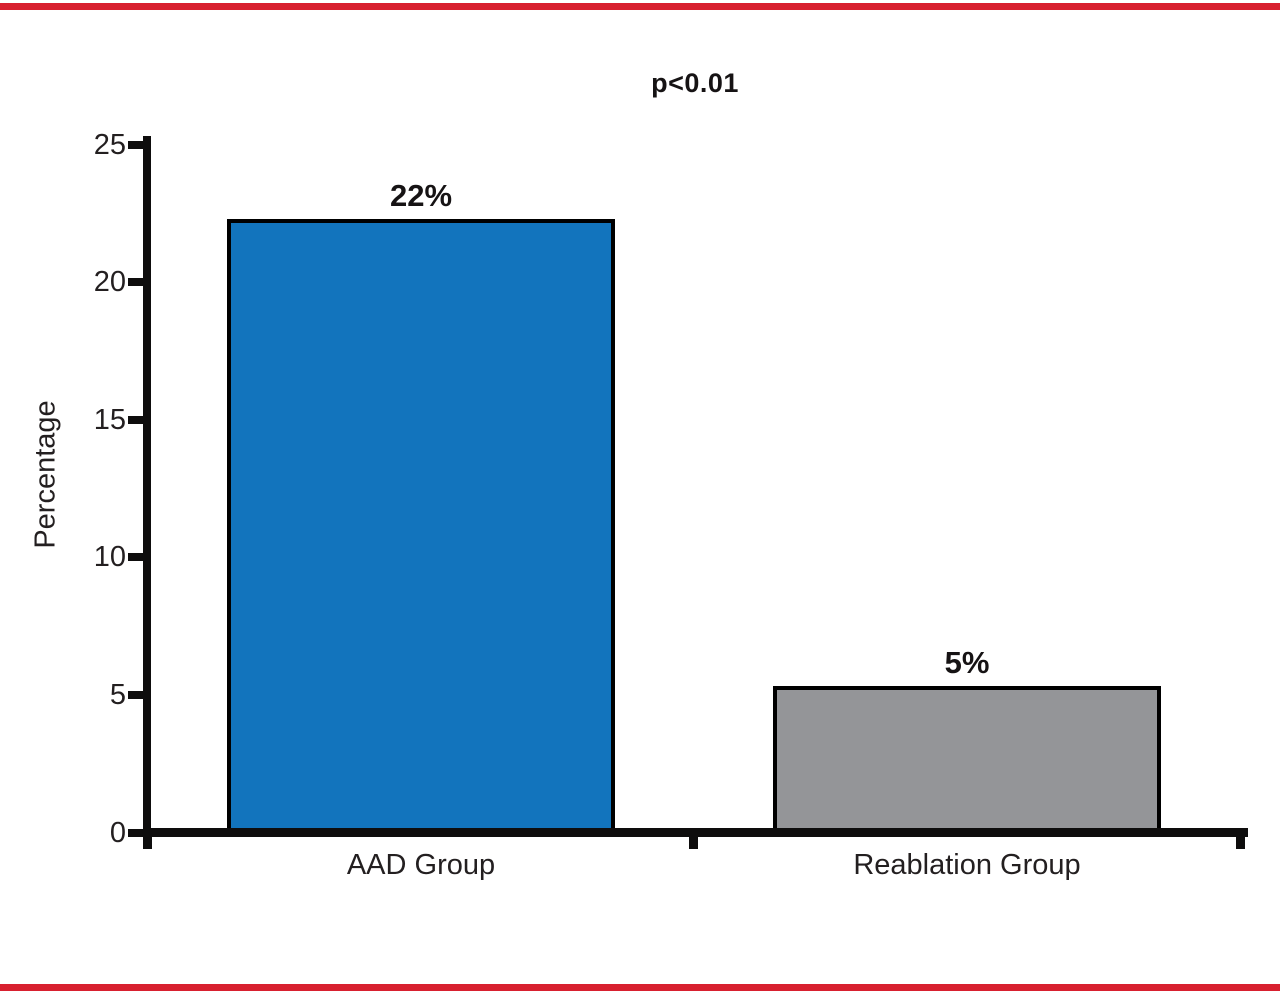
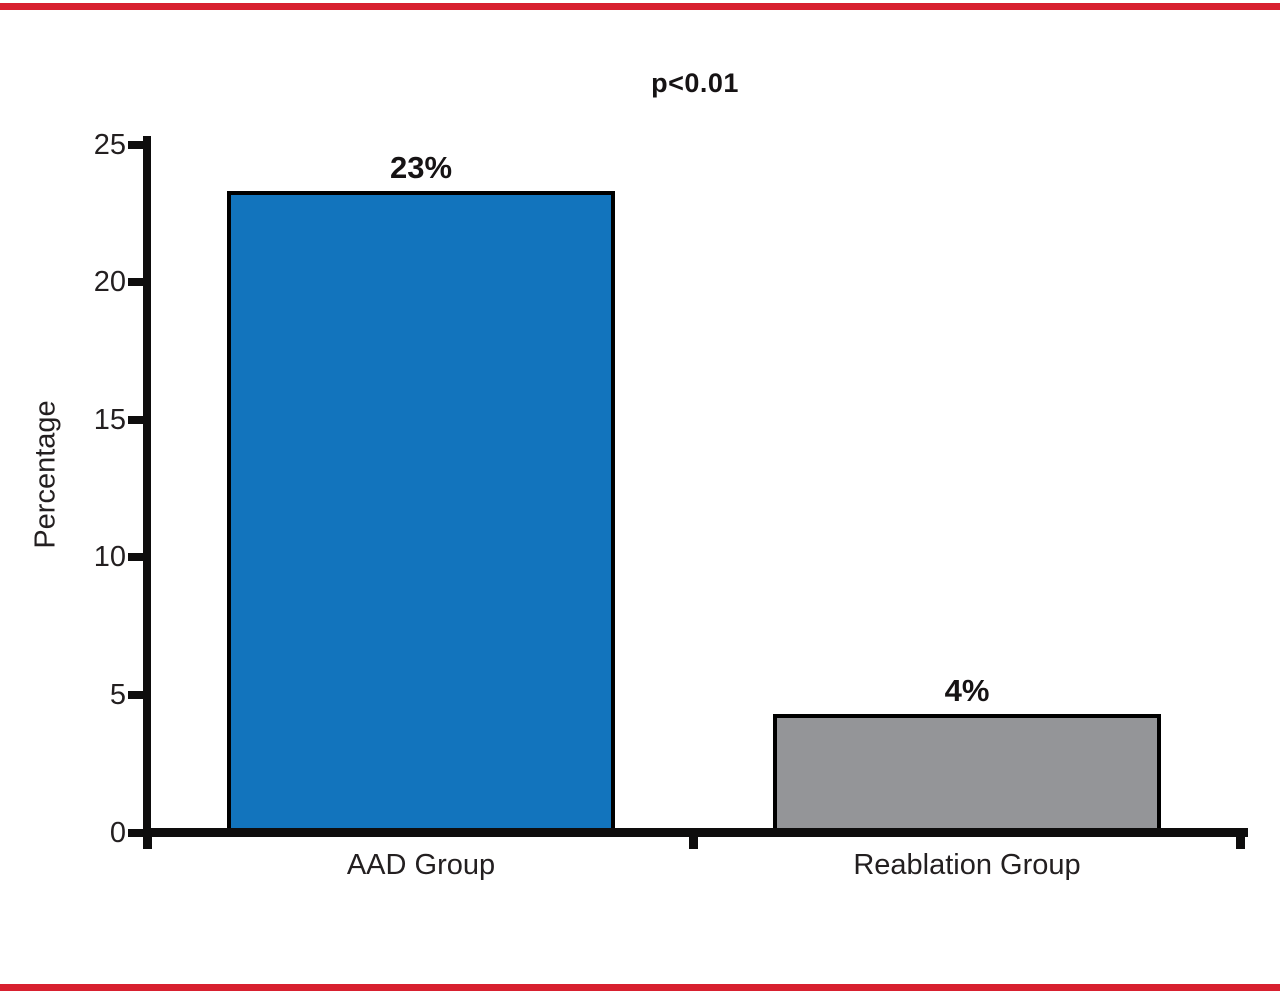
AAD Group: 22% -> 23%
Reablation Group: 5% -> 4%
